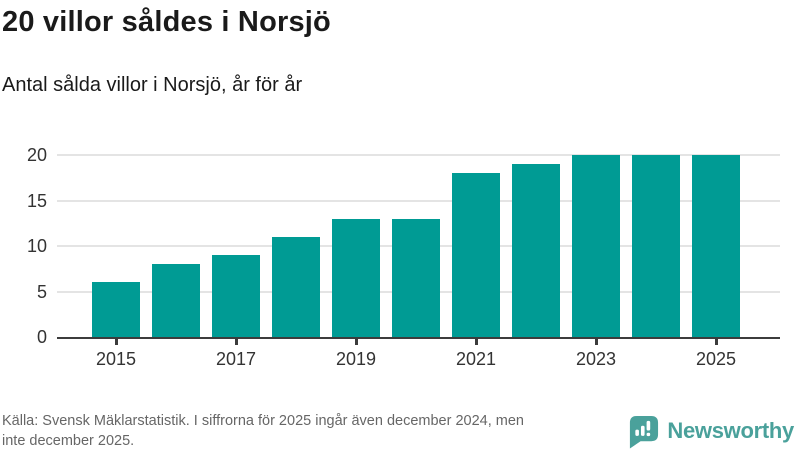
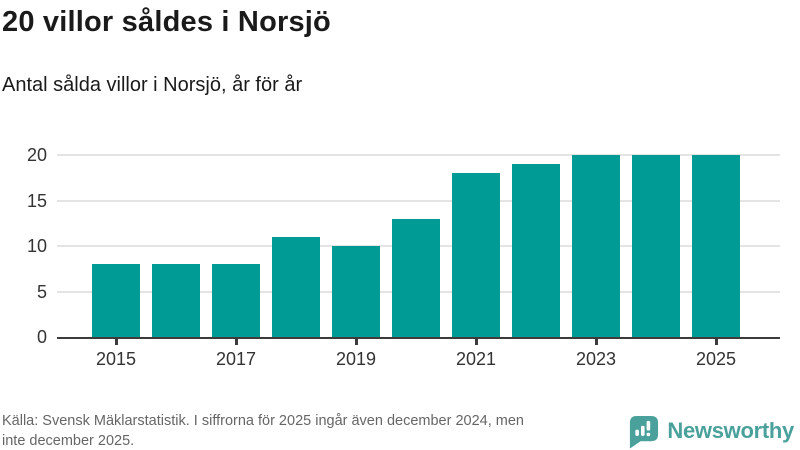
2015: 6 -> 8
2017: 9 -> 8
2019: 13 -> 10
